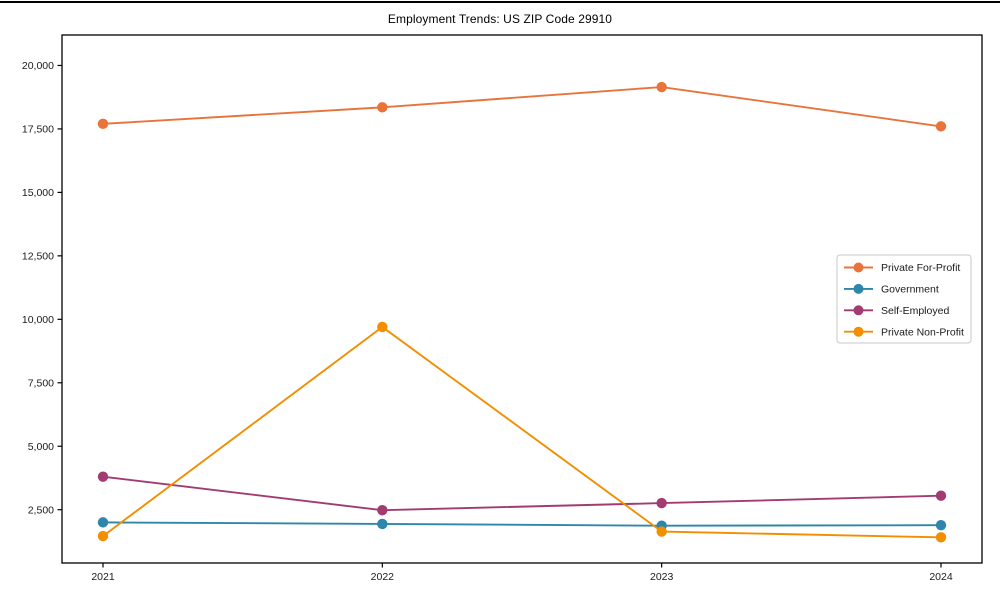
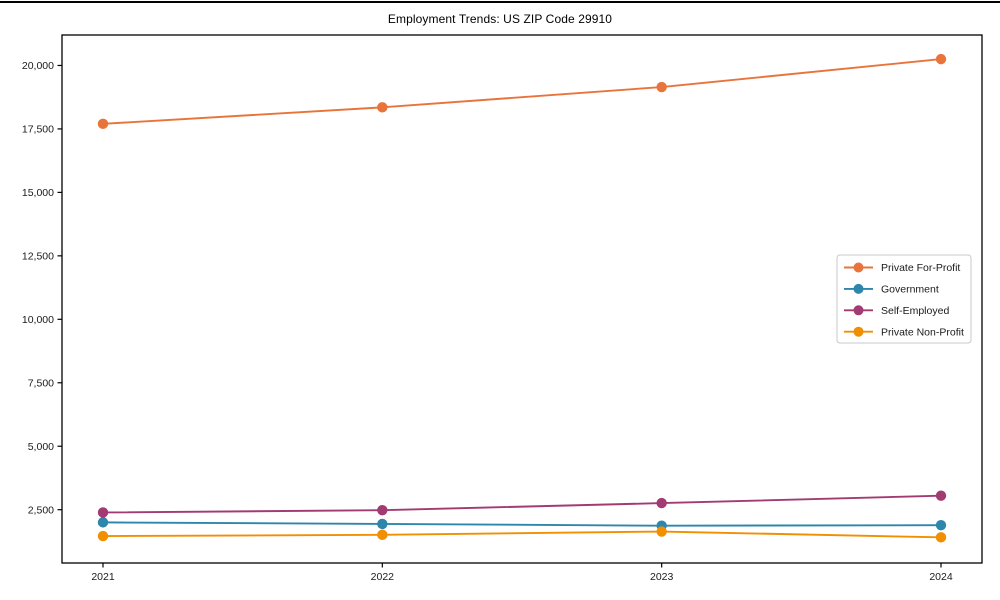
Self-Employed/2021: 3800 -> 2400
Private Non-Profit/2022: 9700 -> 1500
Private For-Profit/2024: 17600 -> 20200
